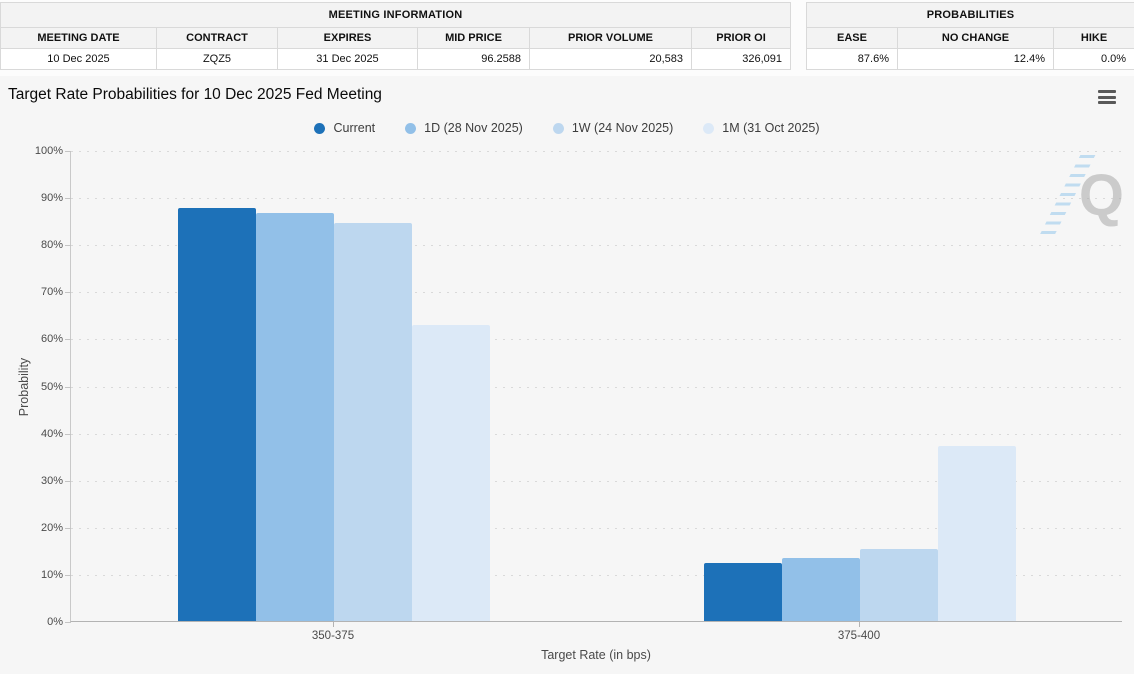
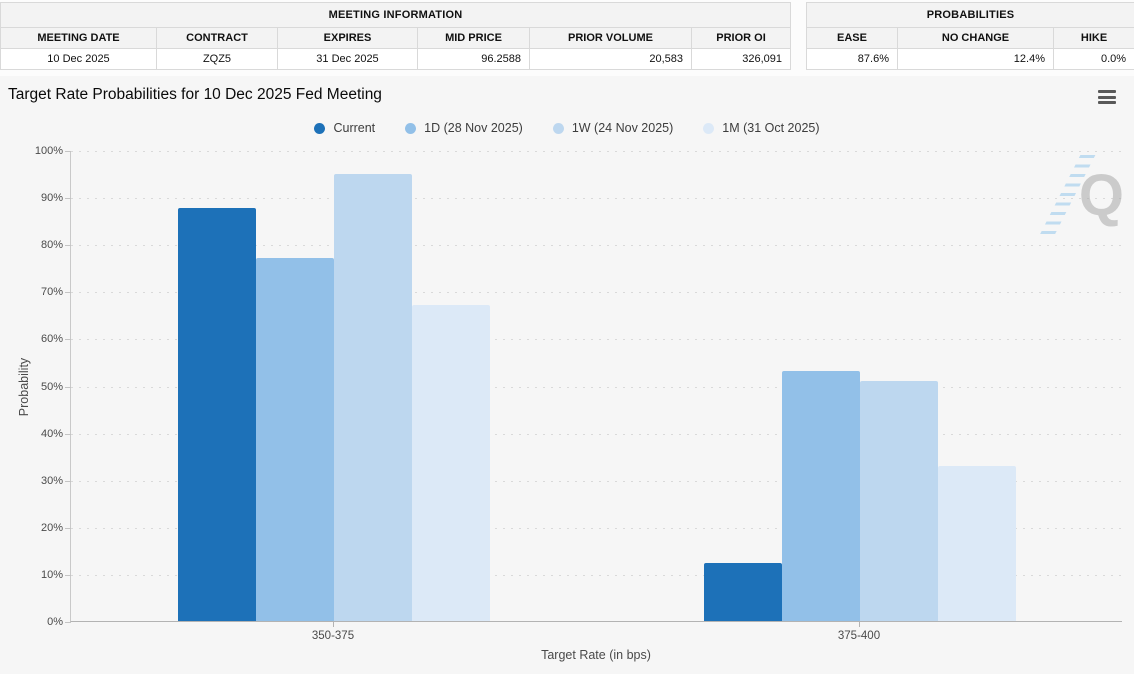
1D (28 Nov 2025)/350-375: 87% -> 77%
1W (24 Nov 2025)/350-375: 85% -> 95%
1M (31 Oct 2025)/350-375: 63% -> 67%
1D (28 Nov 2025)/375-400: 13% -> 53%
1W (24 Nov 2025)/375-400: 15% -> 51%
1M (31 Oct 2025)/375-400: 37% -> 33%
